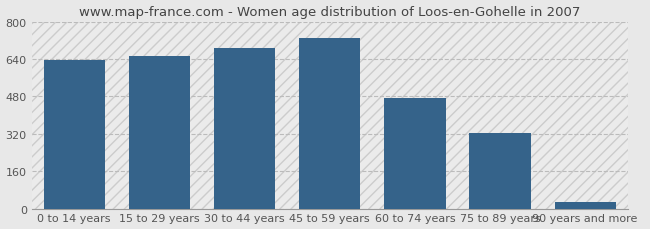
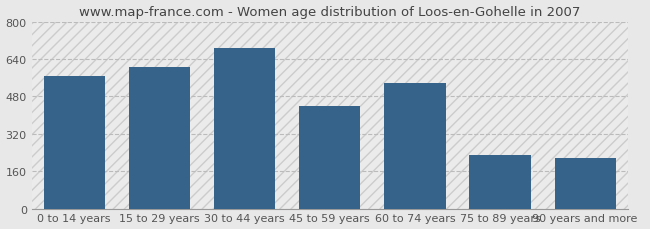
0 to 14 years: 635 -> 565
15 to 29 years: 652 -> 605
45 to 59 years: 730 -> 440
60 to 74 years: 475 -> 535
75 to 89 years: 325 -> 230
90 years and more: 30 -> 215
